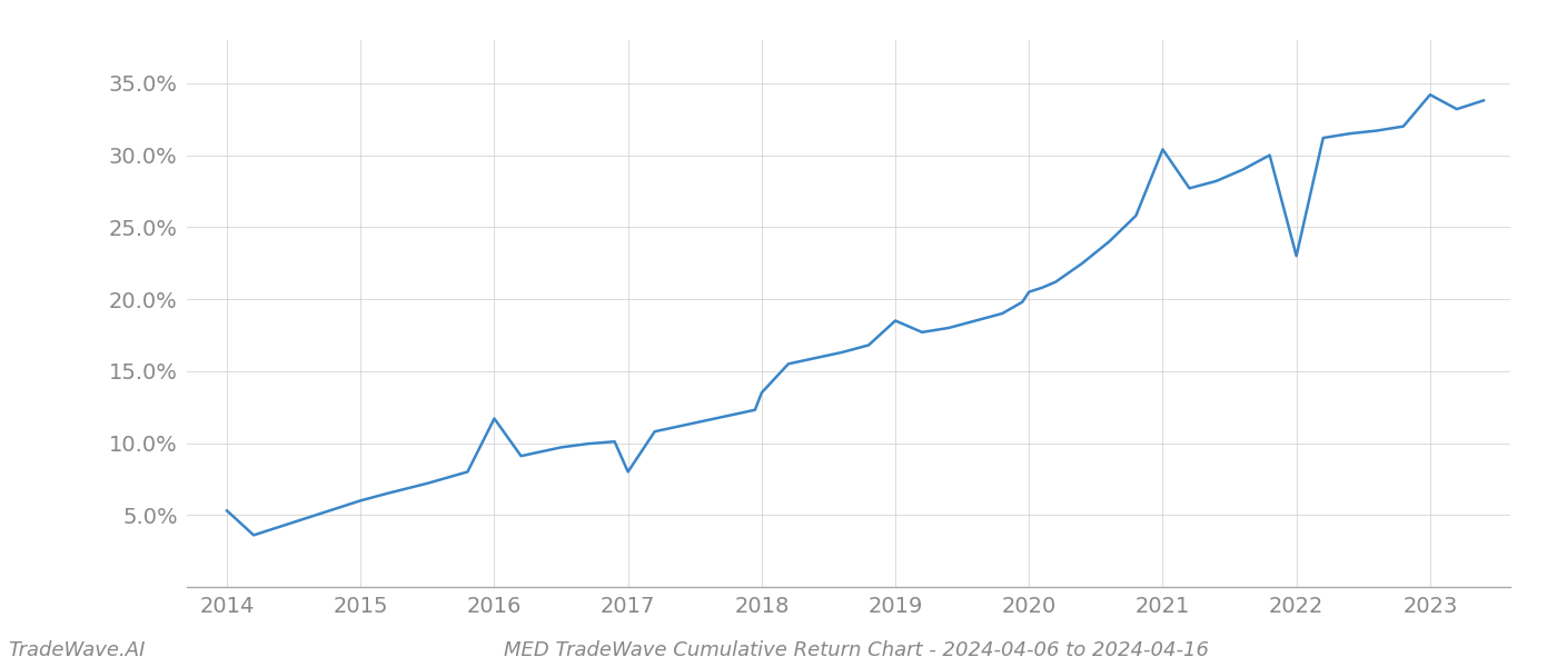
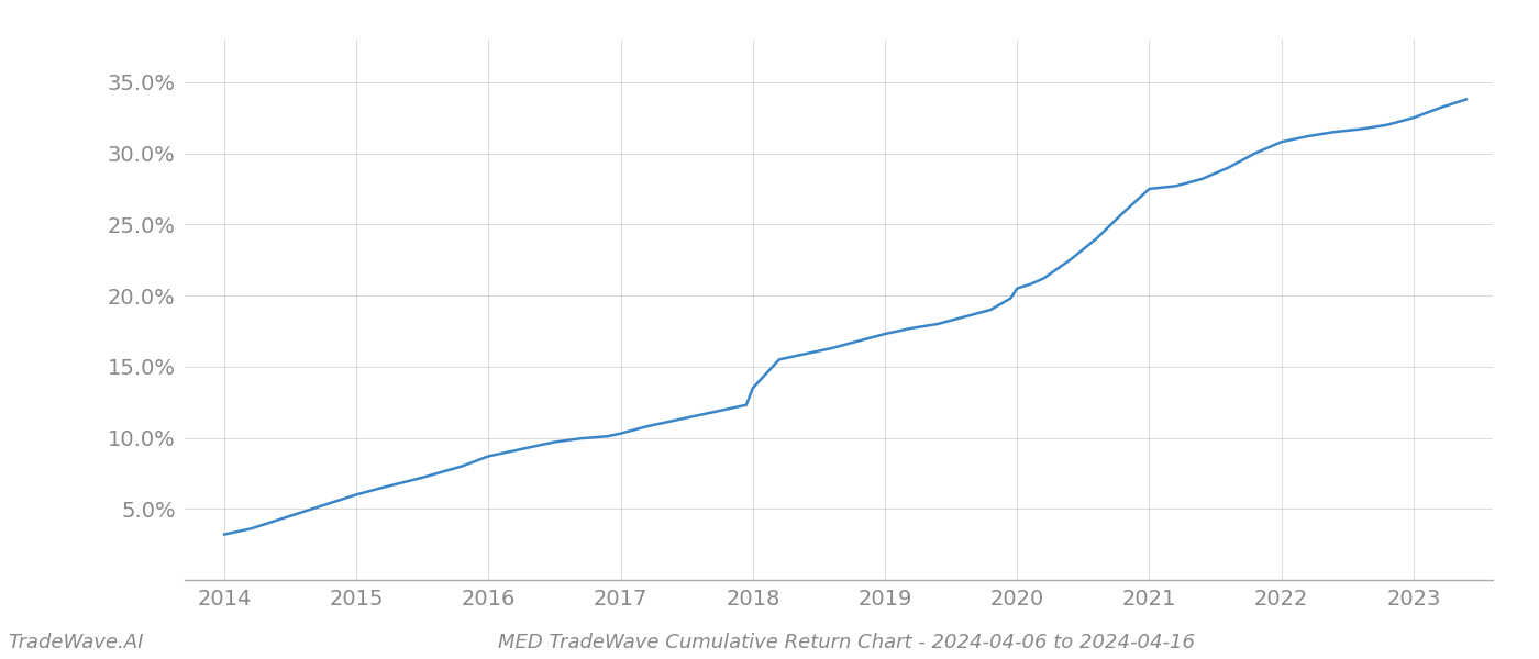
2014: 5.3% -> 3.2%
2016: 11.7% -> 8.7%
2017: 8.0% -> 10.3%
2019: 18.5% -> 17.3%
2021: 30.4% -> 27.5%
2022: 23.0% -> 30.8%
2023: 34.2% -> 32.5%
